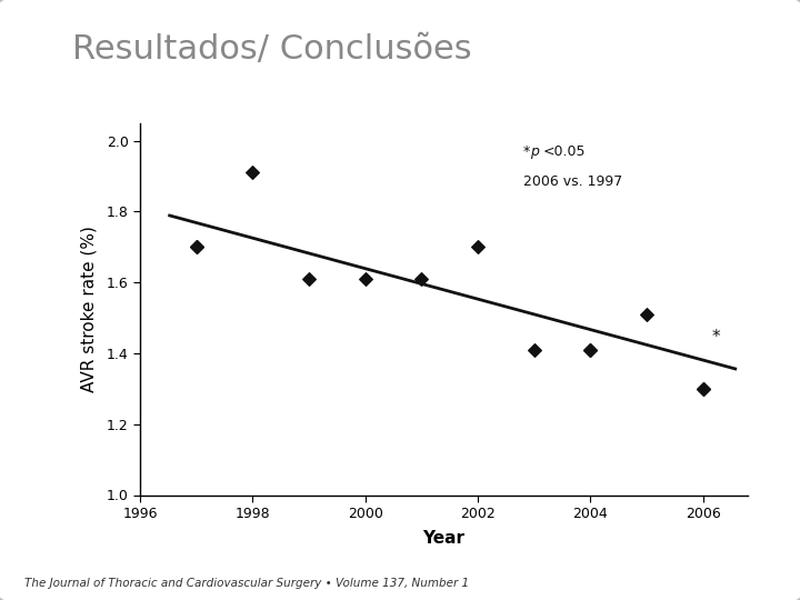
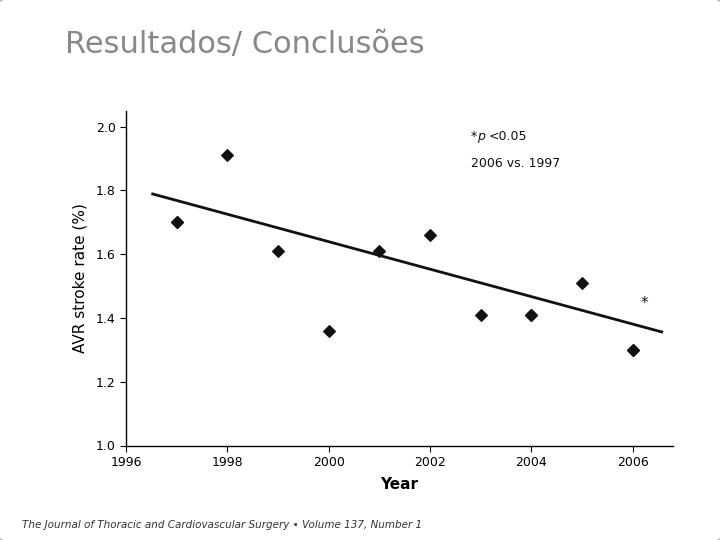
2000: 1.61 -> 1.36
2002: 1.70 -> 1.66
